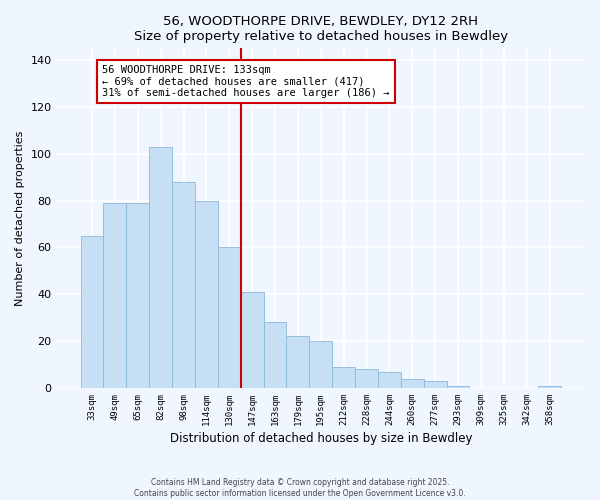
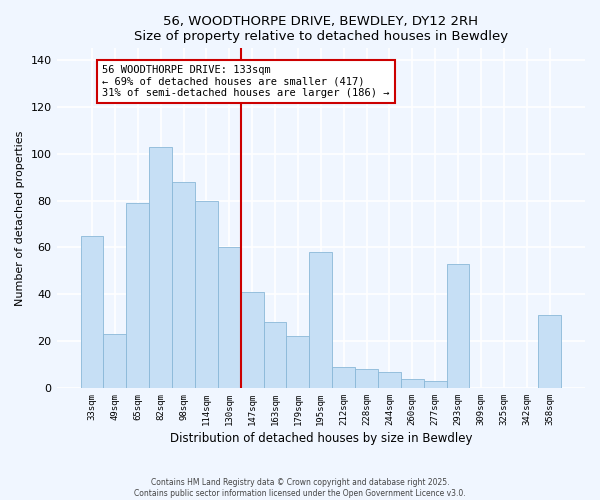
49sqm: 79 -> 23
195sqm: 20 -> 58
293sqm: 1 -> 53
358sqm: 1 -> 31
